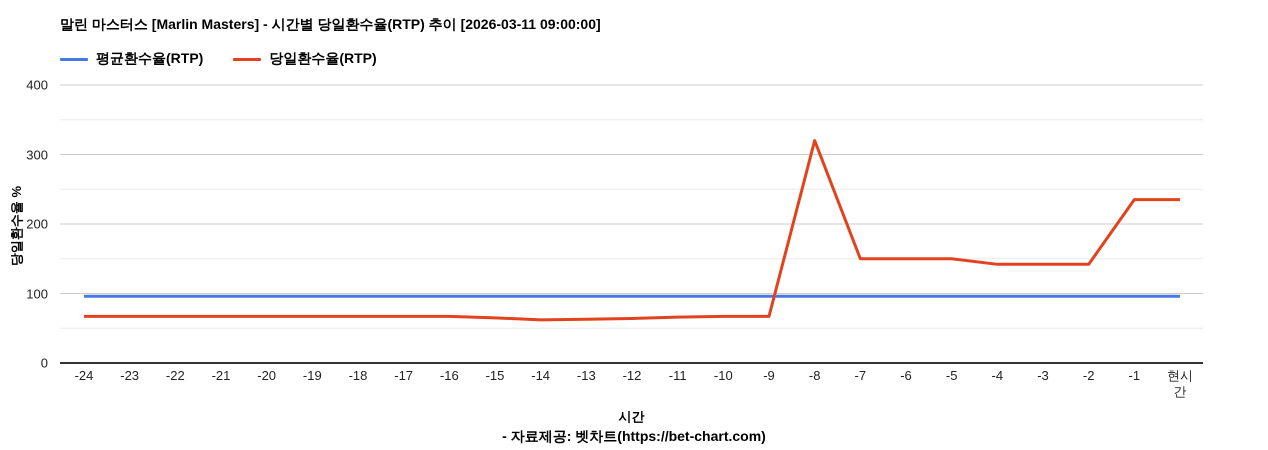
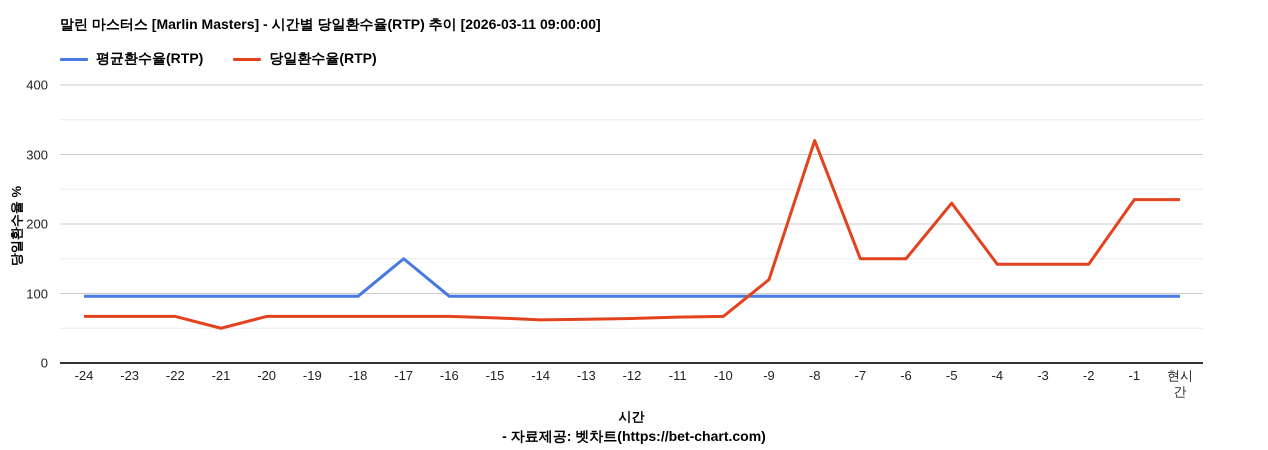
당일환수율(RTP)/-21: 70 -> 50
평균환수율(RTP)/-17: 100 -> 150
당일환수율(RTP)/-9: 70 -> 120
당일환수율(RTP)/-5: 150 -> 230
